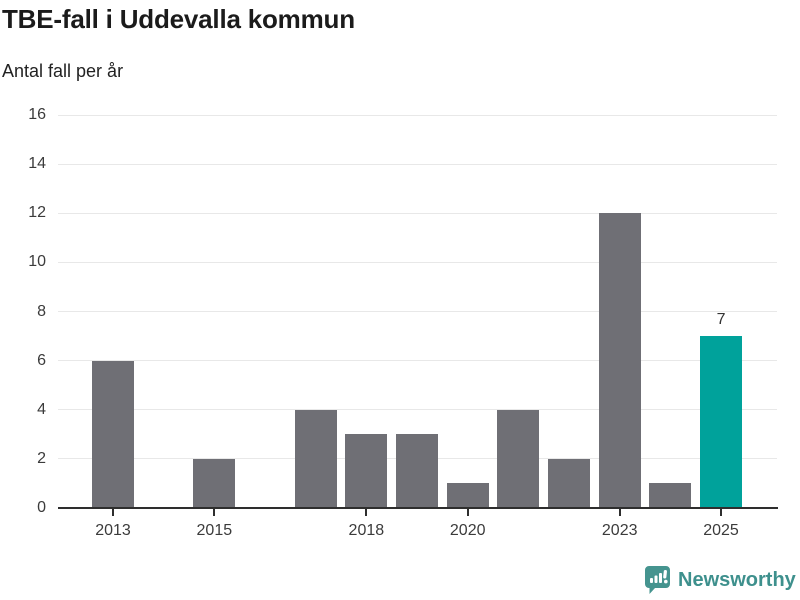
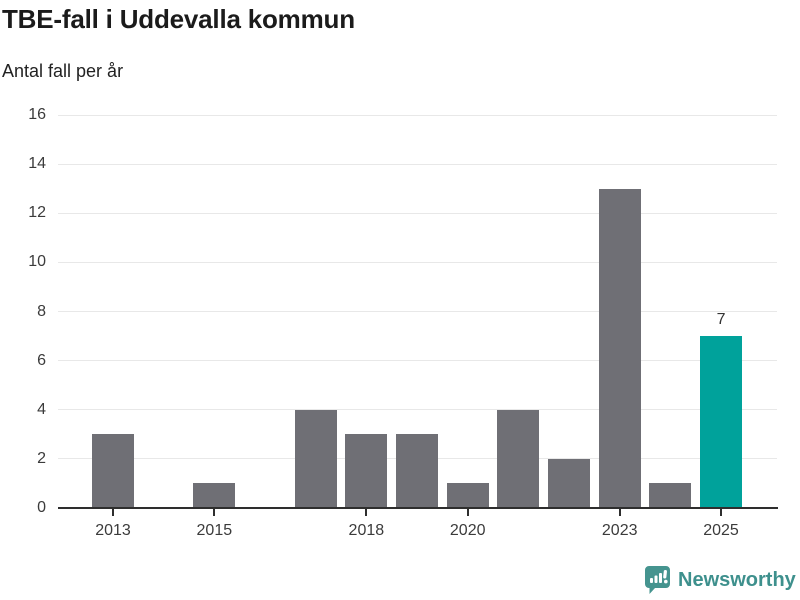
2013: 6 -> 3
2015: 2 -> 1
2023: 12 -> 13
